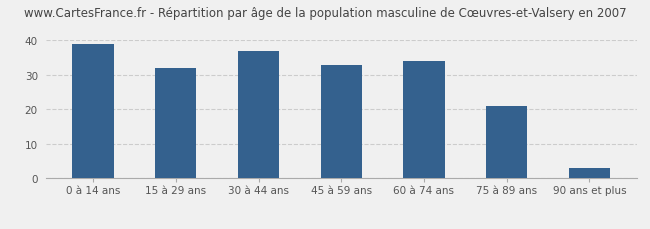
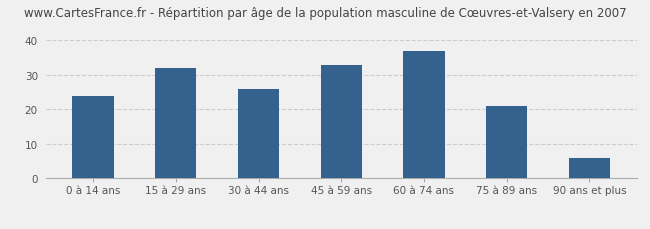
0 à 14 ans: 39 -> 24
30 à 44 ans: 37 -> 26
60 à 74 ans: 34 -> 37
90 ans et plus: 3 -> 6
